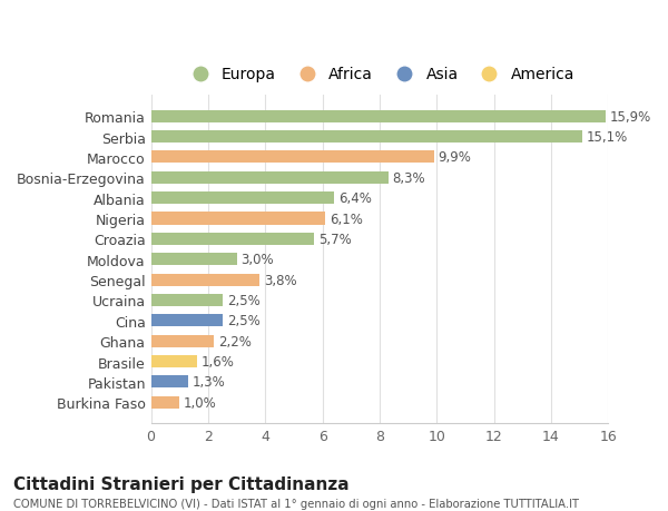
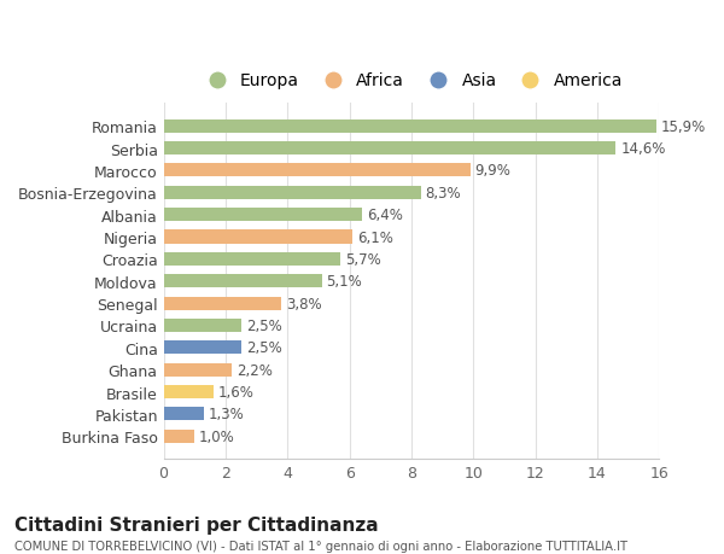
Serbia: 15,1% -> 14,6%
Moldova: 3,0% -> 5,1%
